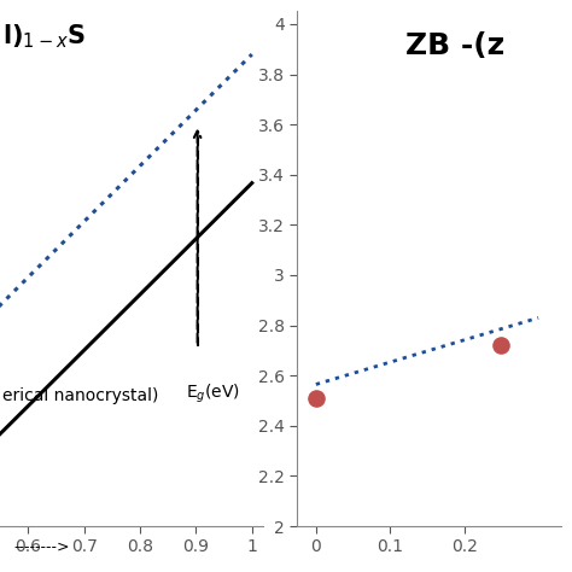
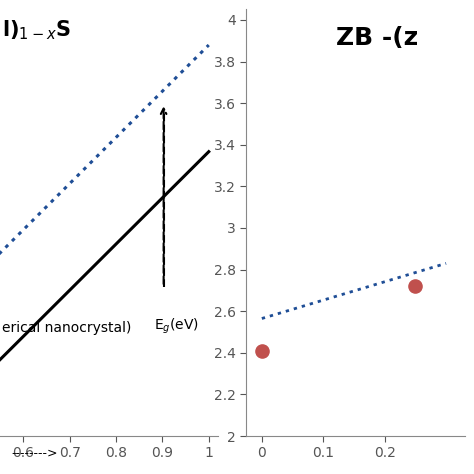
0: 2.51 -> 2.41
